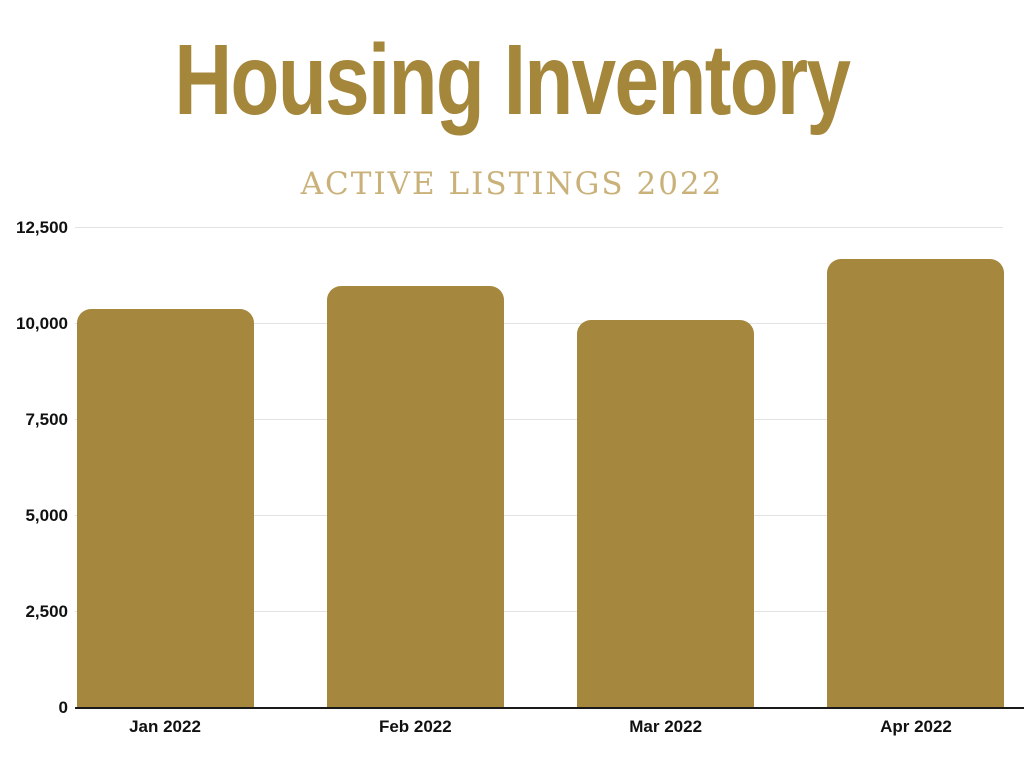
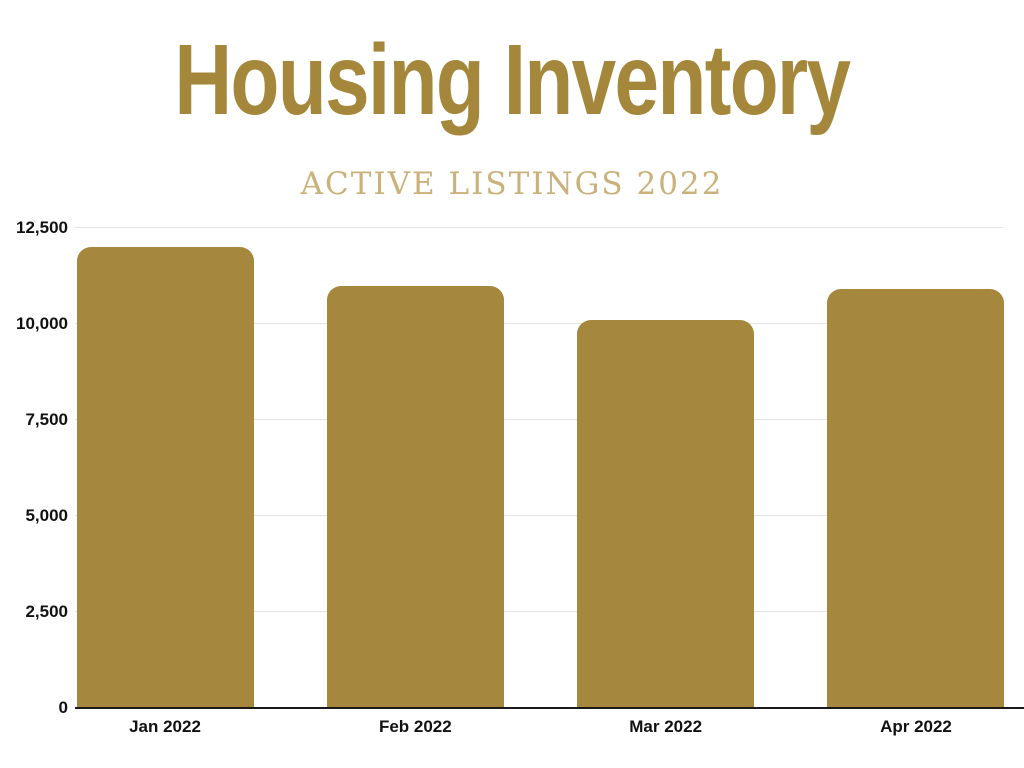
Jan 2022: 10400 -> 12000
Apr 2022: 11700 -> 10900
